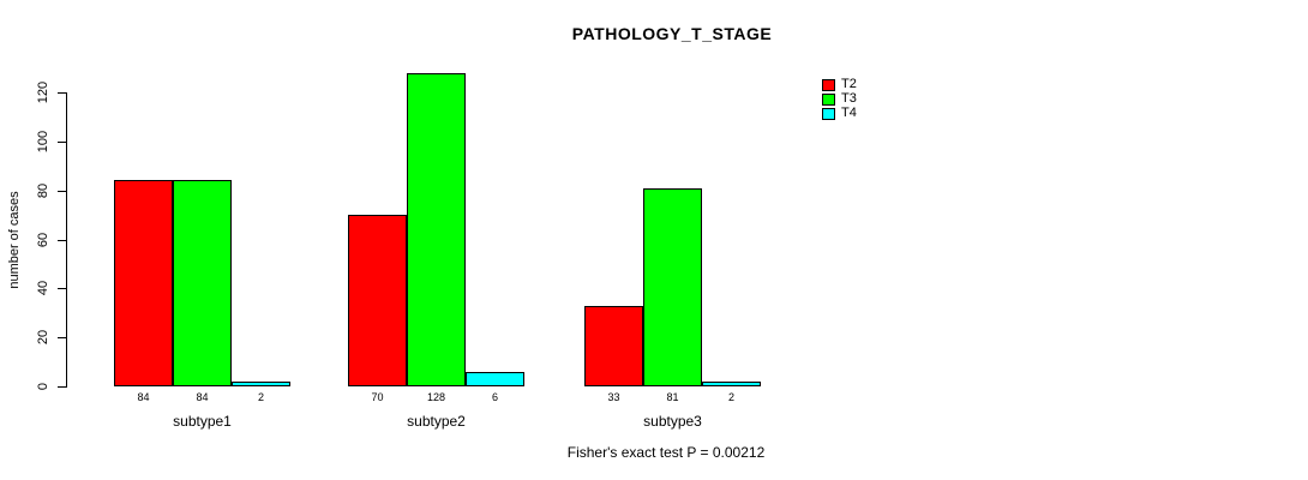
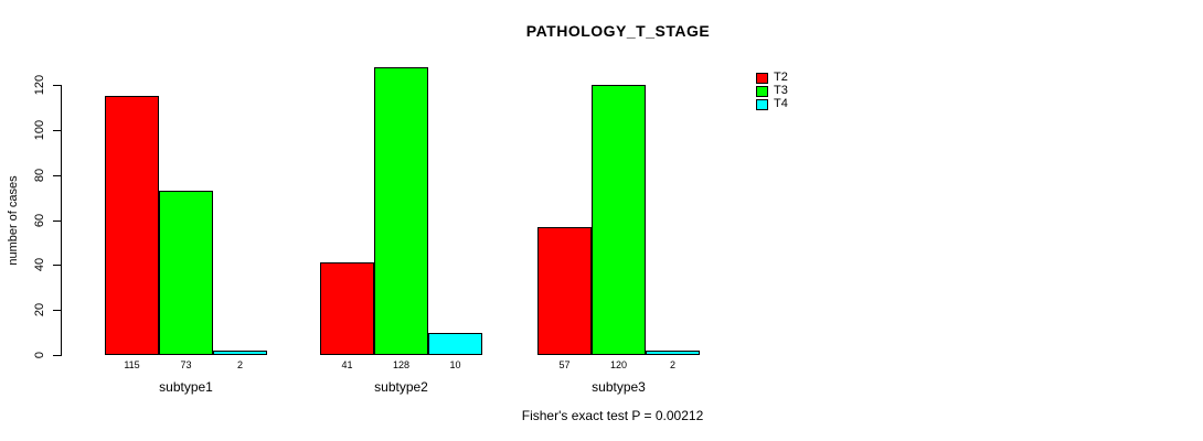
T2/subtype1: 84 -> 115
T3/subtype1: 84 -> 73
T2/subtype2: 70 -> 41
T4/subtype2: 6 -> 10
T2/subtype3: 33 -> 57
T3/subtype3: 81 -> 120
